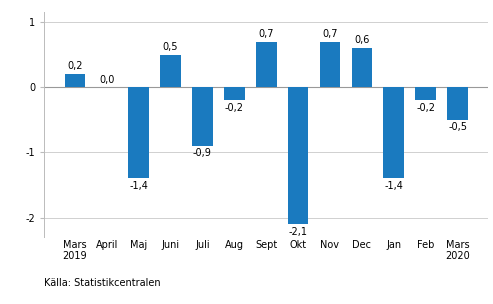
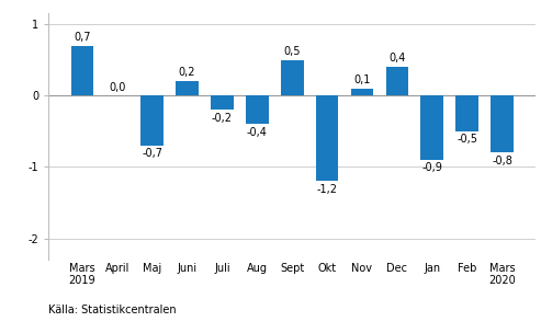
Mars 2019: 0,2 -> 0,7
Maj: -1,4 -> -0,7
Juni: 0,5 -> 0,2
Juli: -0,9 -> -0,2
Aug: -0,2 -> -0,4
Sept: 0,7 -> 0,5
Okt: -2,1 -> -1,2
Nov: 0,7 -> 0,1
Dec: 0,6 -> 0,4
Jan: -1,4 -> -0,9
Feb: -0,2 -> -0,5
Mars 2020: -0,5 -> -0,8
